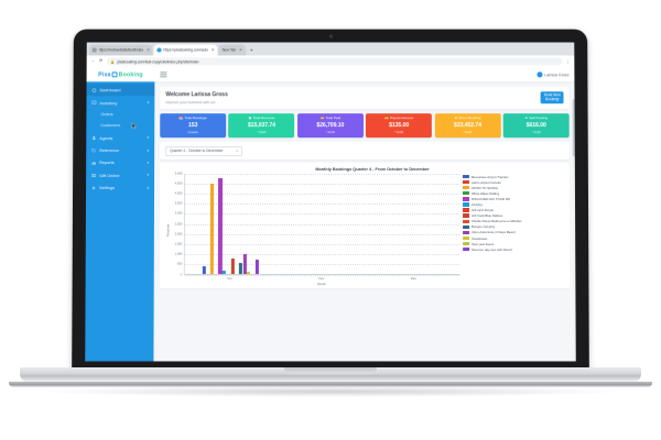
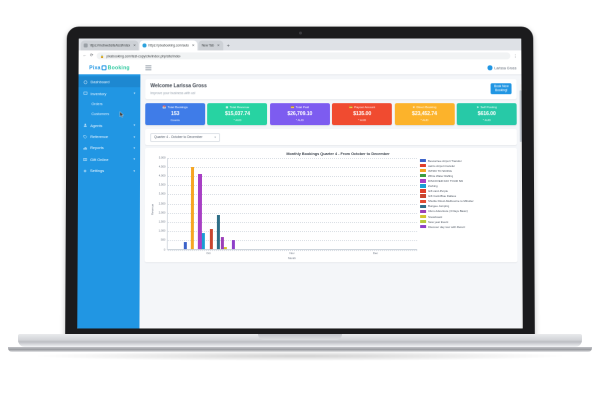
DISCOVER DAY TOUR SKI/Oct: 4800 -> 4100
Zorbing/Oct: 200 -> 900
Gift Card-Blue Dalless/Oct: 800 -> 1100
Bungee Jumping/Oct: 600 -> 1900
Uluru Adventure (3 Days Basic)/Oct: 1000 -> 700
Discover day tour with Return/Oct: 700 -> 500
